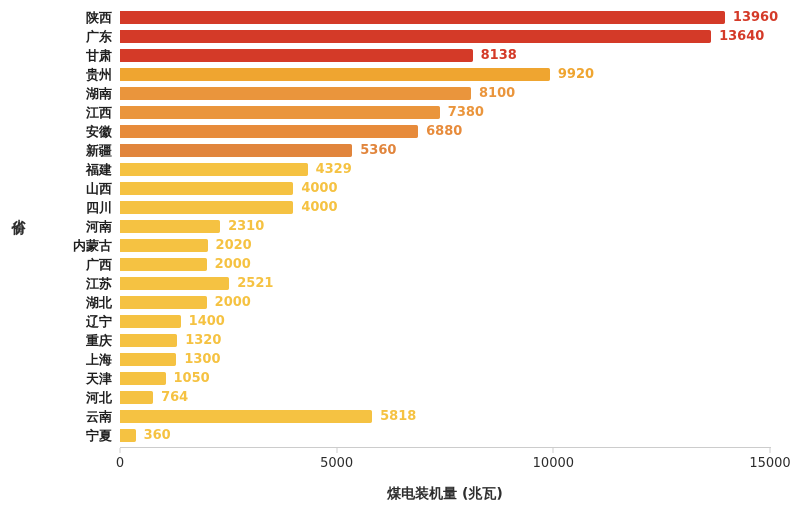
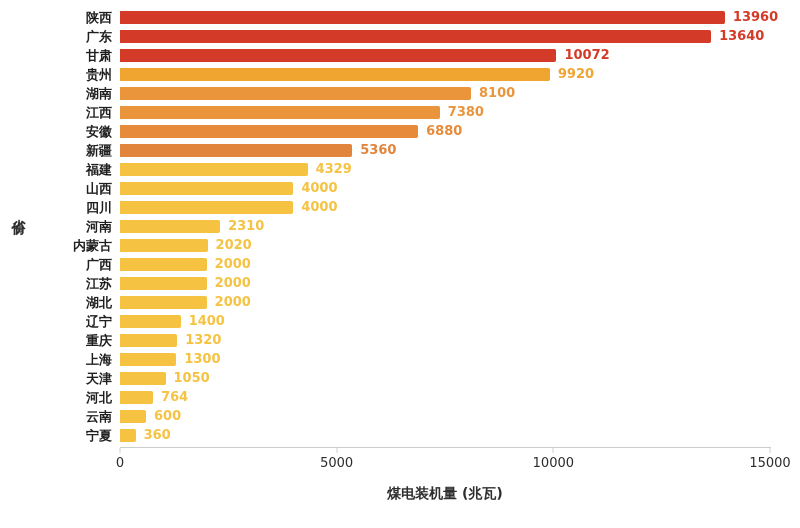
甘肃: 8138 -> 10072
江苏: 2521 -> 2000
云南: 5818 -> 600
